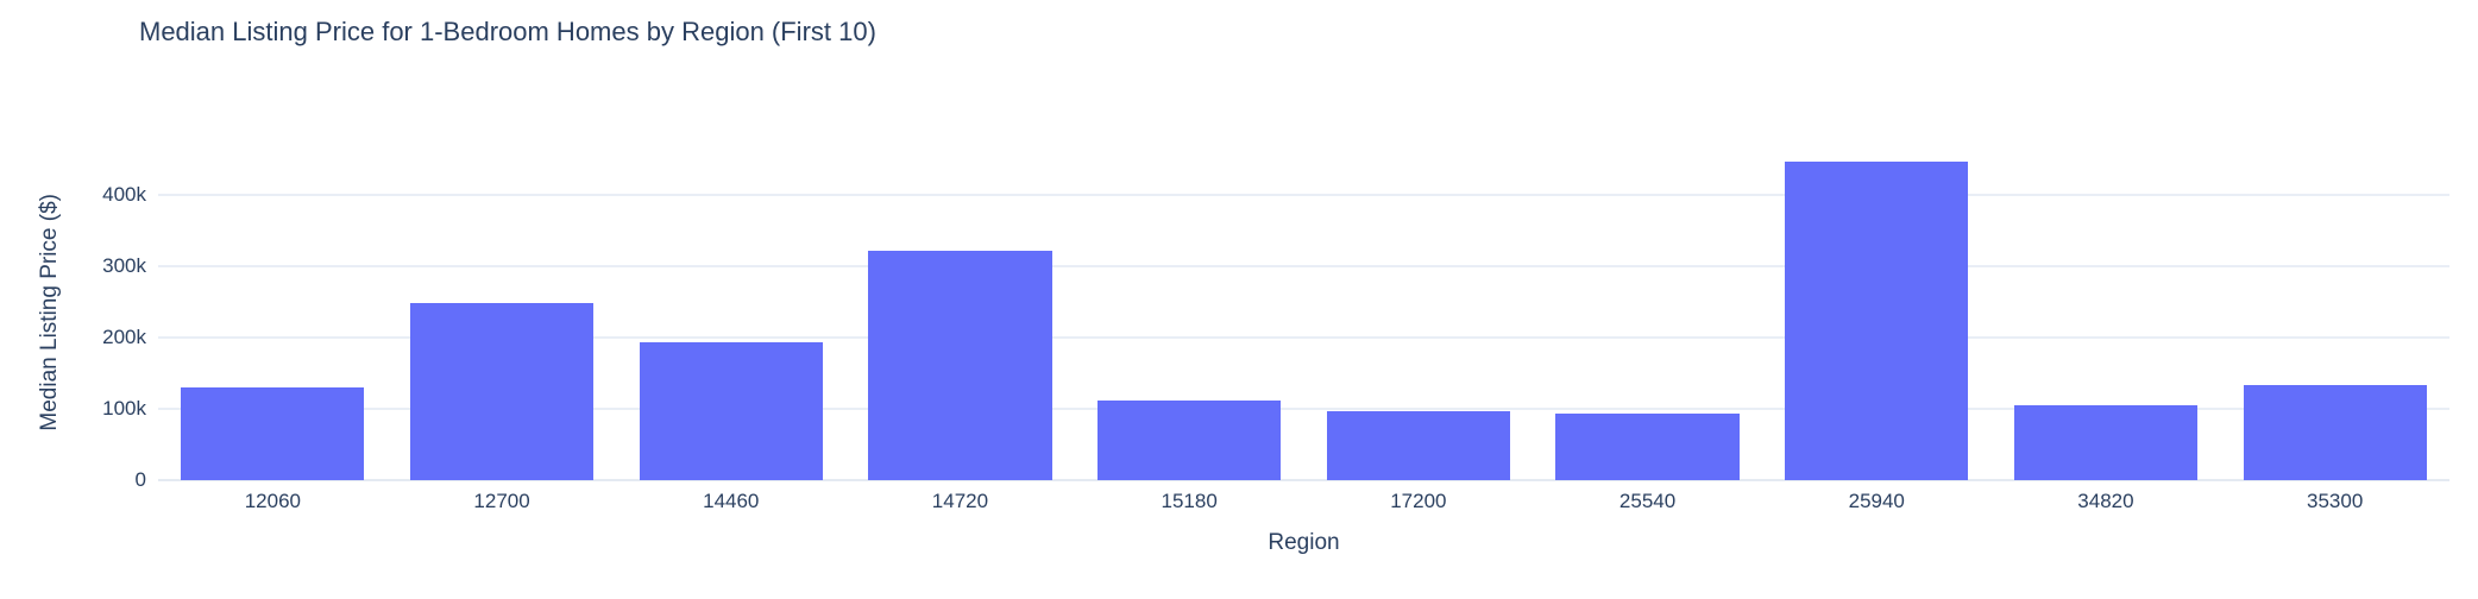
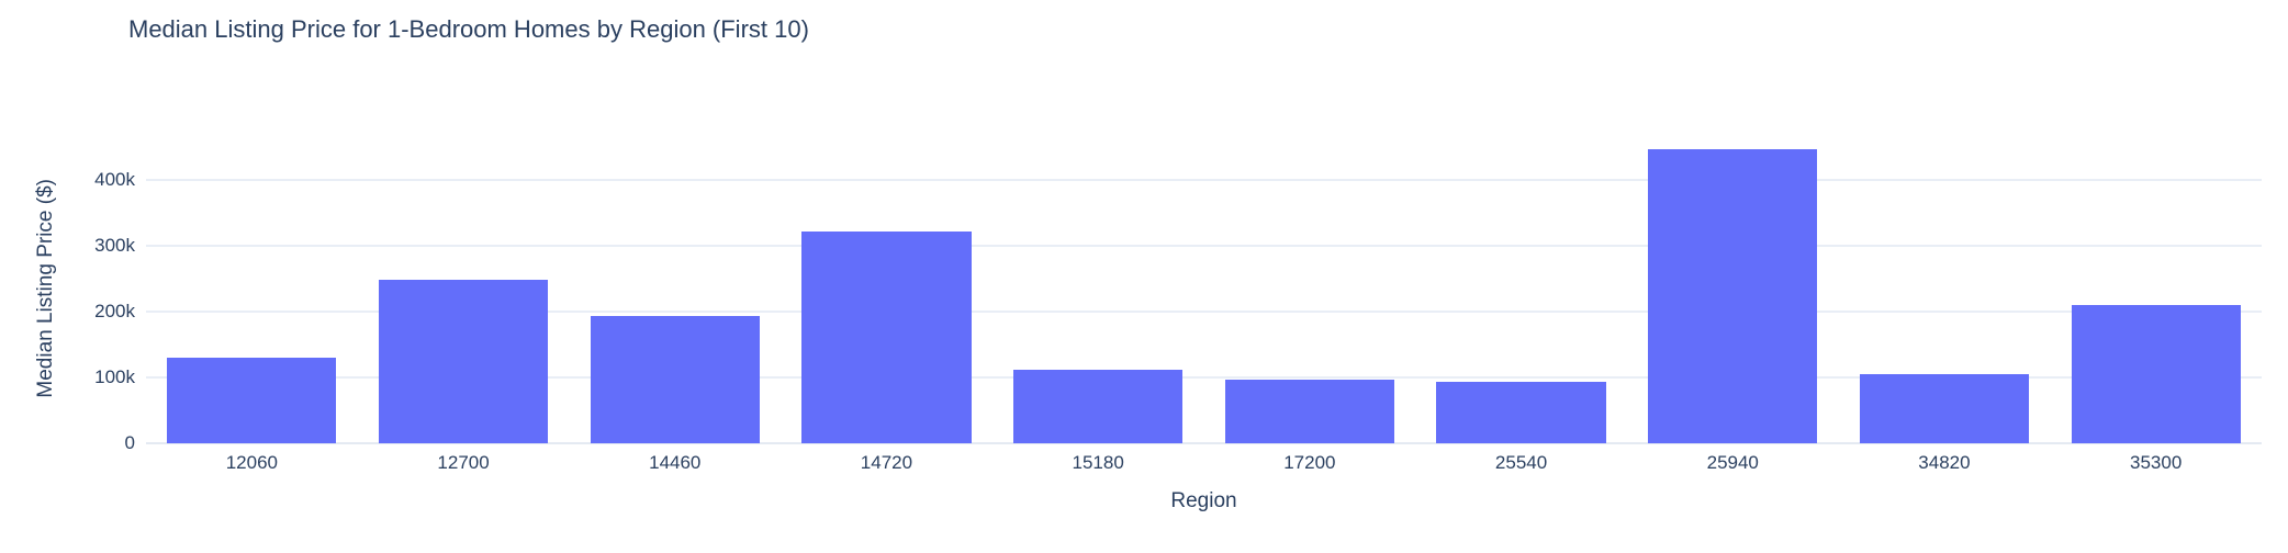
35300: 130k -> 210k
